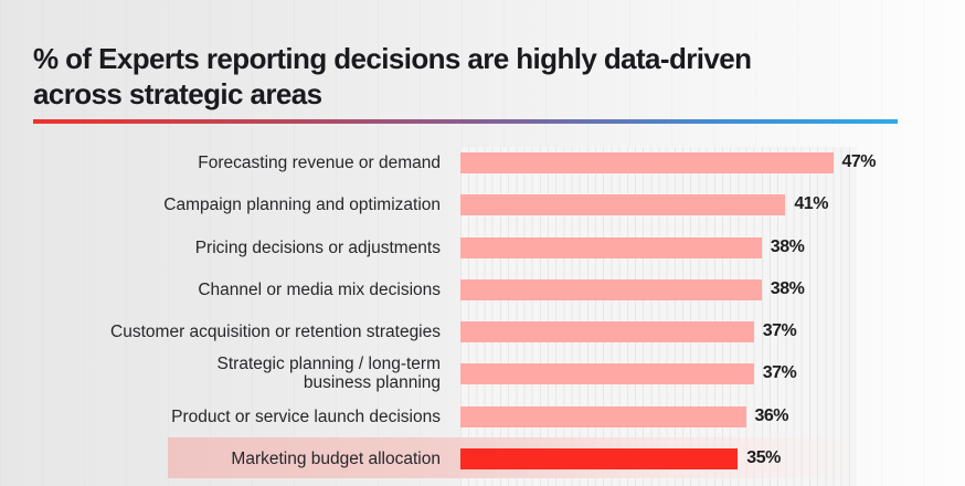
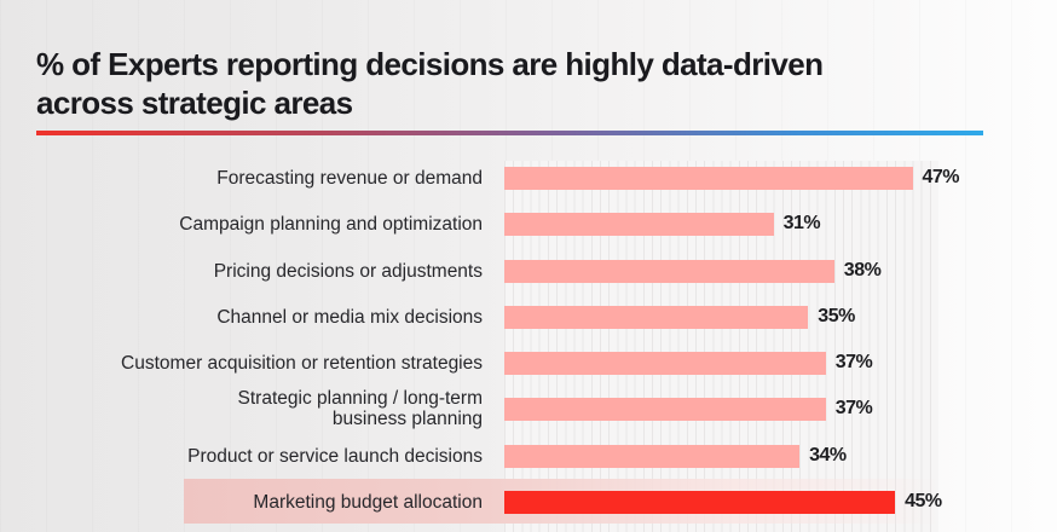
Campaign planning and optimization: 41% -> 31%
Channel or media mix decisions: 38% -> 35%
Product or service launch decisions: 36% -> 34%
Marketing budget allocation: 35% -> 45%
